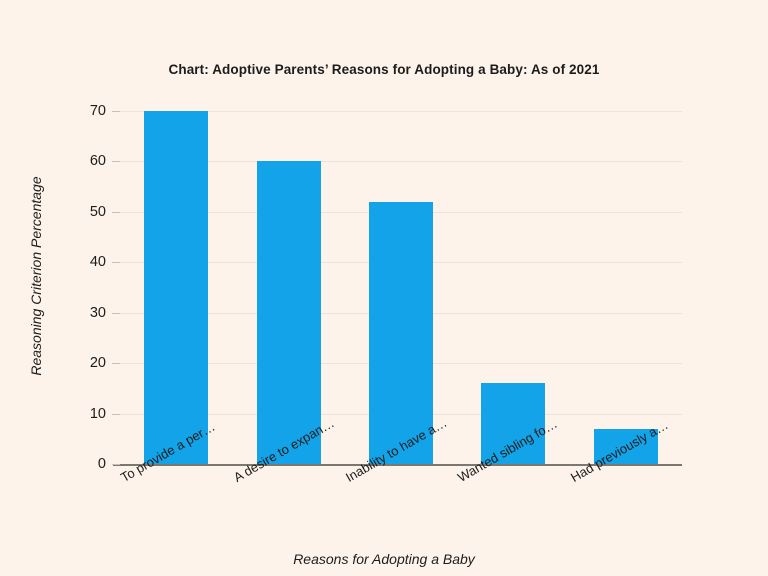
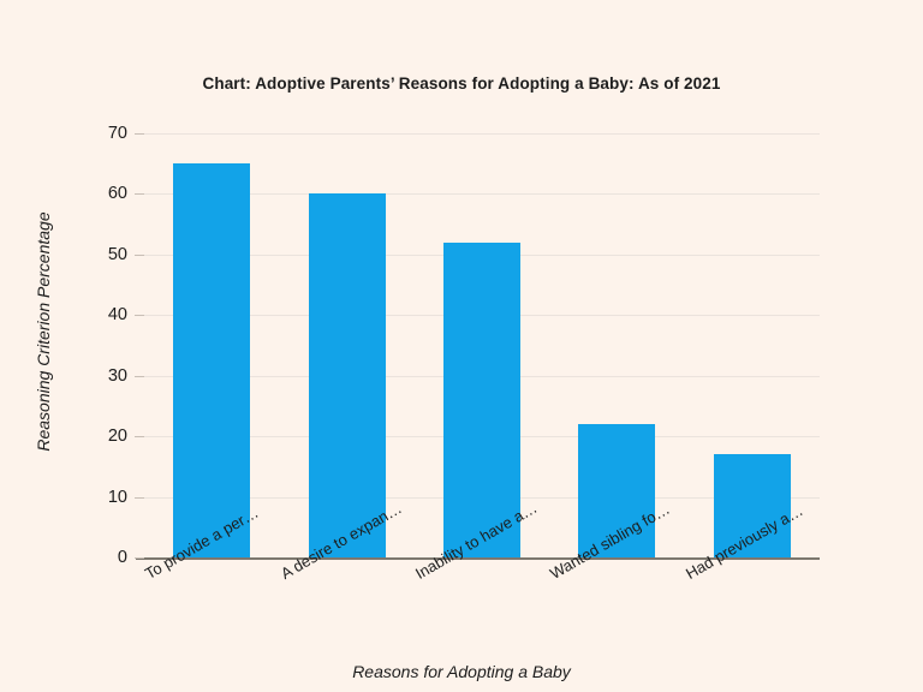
To provide a per…: 70 -> 65
Wanted sibling fo…: 16 -> 22
Had previously a…: 7 -> 17
